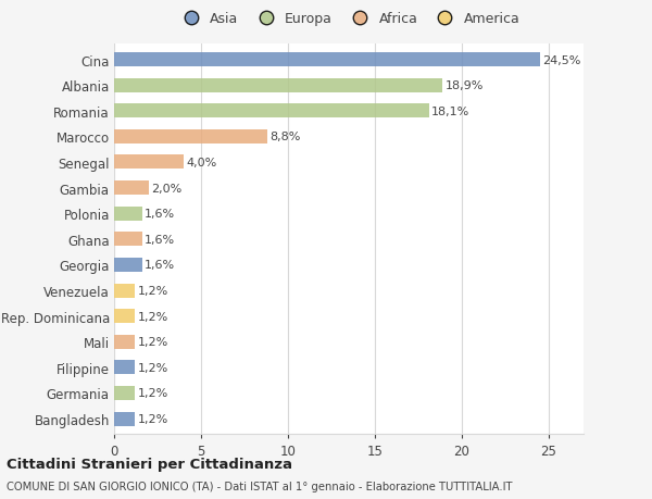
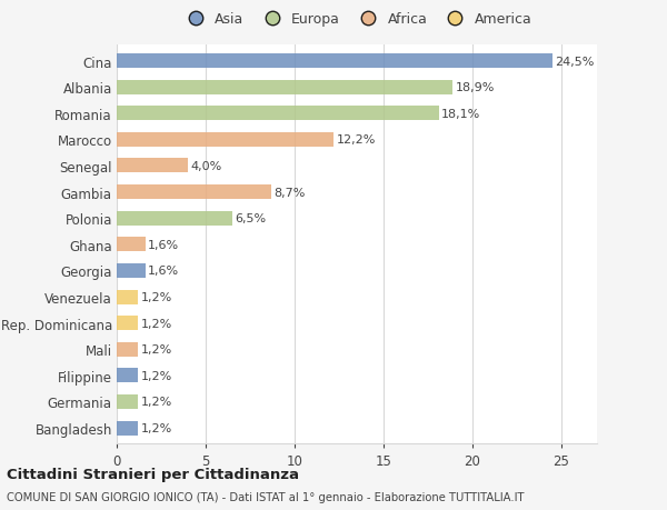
Marocco: 8,8% -> 12,2%
Gambia: 2,0% -> 8,7%
Polonia: 1,6% -> 6,5%
